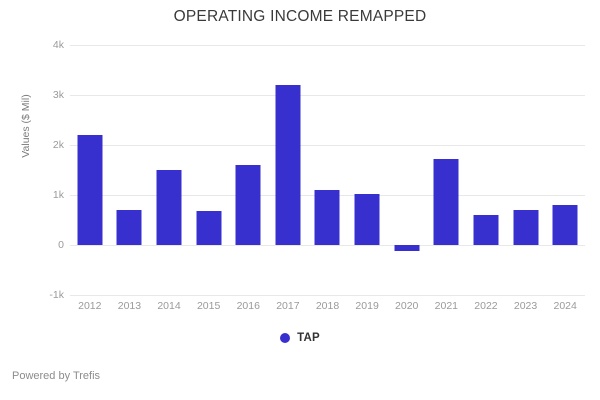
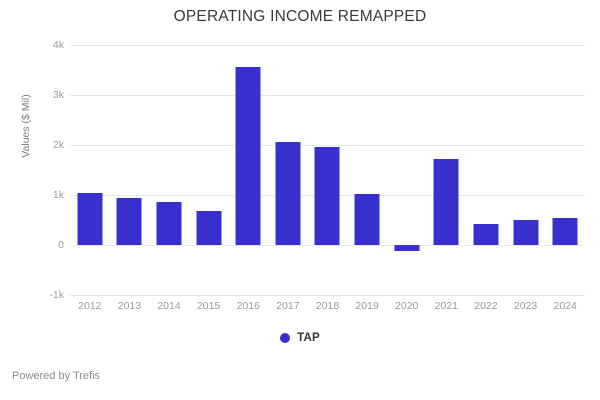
2012: 2.2k -> 1.0k
2013: 0.7k -> 1.0k
2014: 1.5k -> 0.9k
2016: 1.6k -> 3.6k
2017: 3.2k -> 2.1k
2018: 1.1k -> 2.0k
2022: 0.6k -> 0.4k
2023: 0.7k -> 0.5k
2024: 0.8k -> 0.6k
